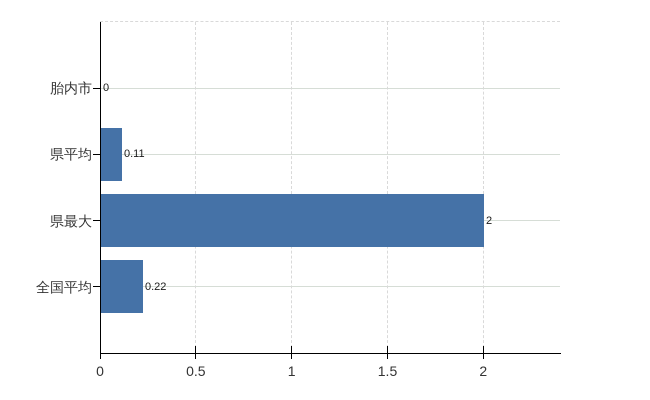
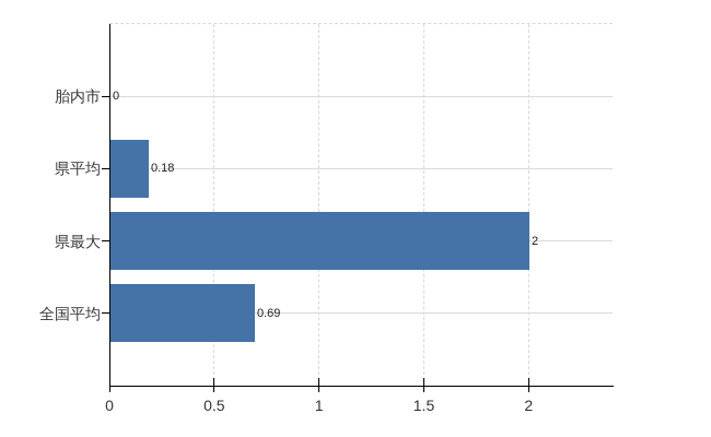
県平均: 0.11 -> 0.18
全国平均: 0.22 -> 0.69
